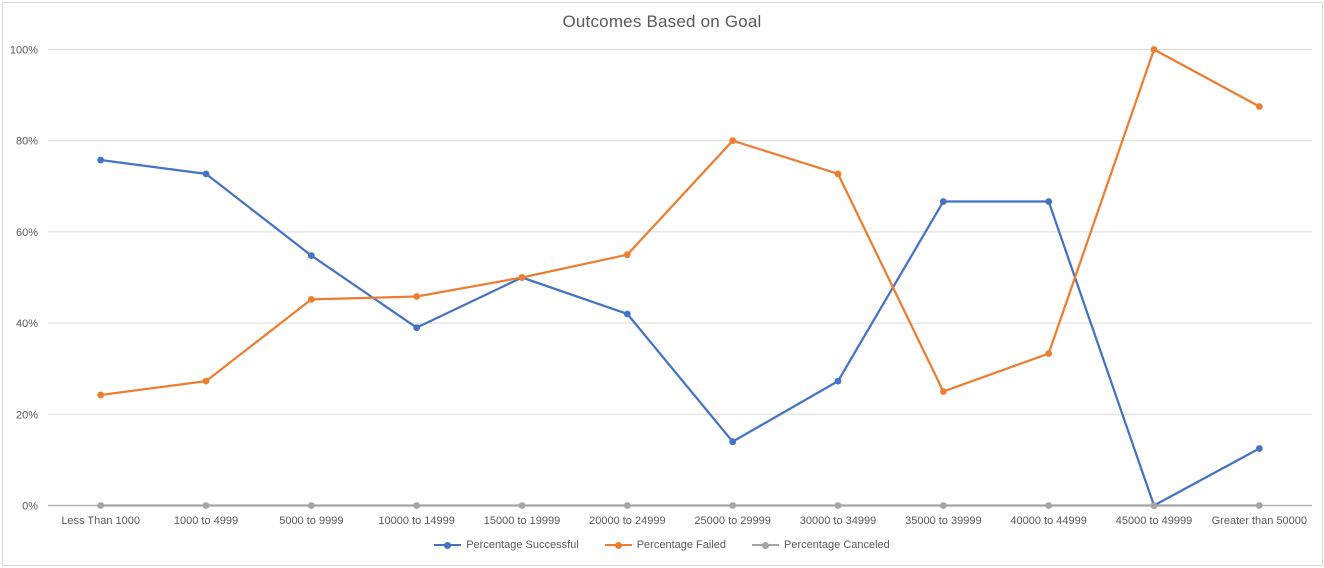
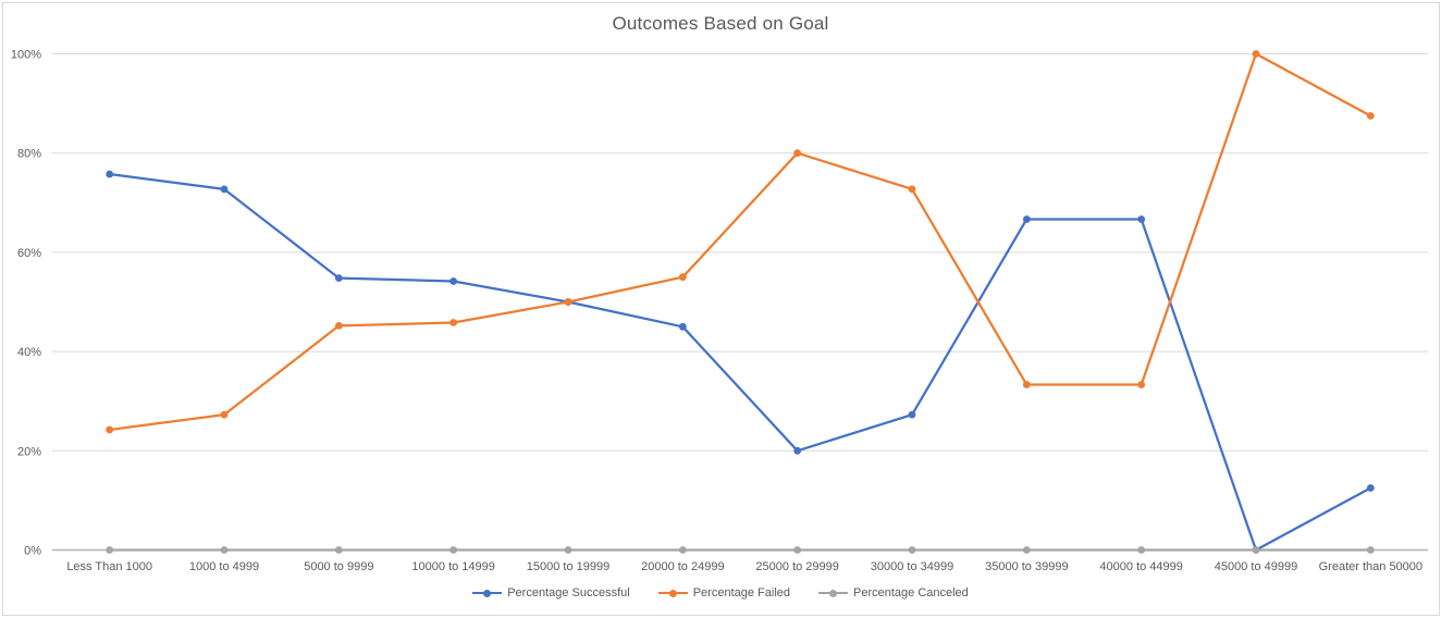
Percentage Successful/10000 to 14999: 39% -> 54%
Percentage Successful/20000 to 24999: 42% -> 45%
Percentage Successful/25000 to 29999: 14% -> 20%
Percentage Failed/35000 to 39999: 25% -> 33%
